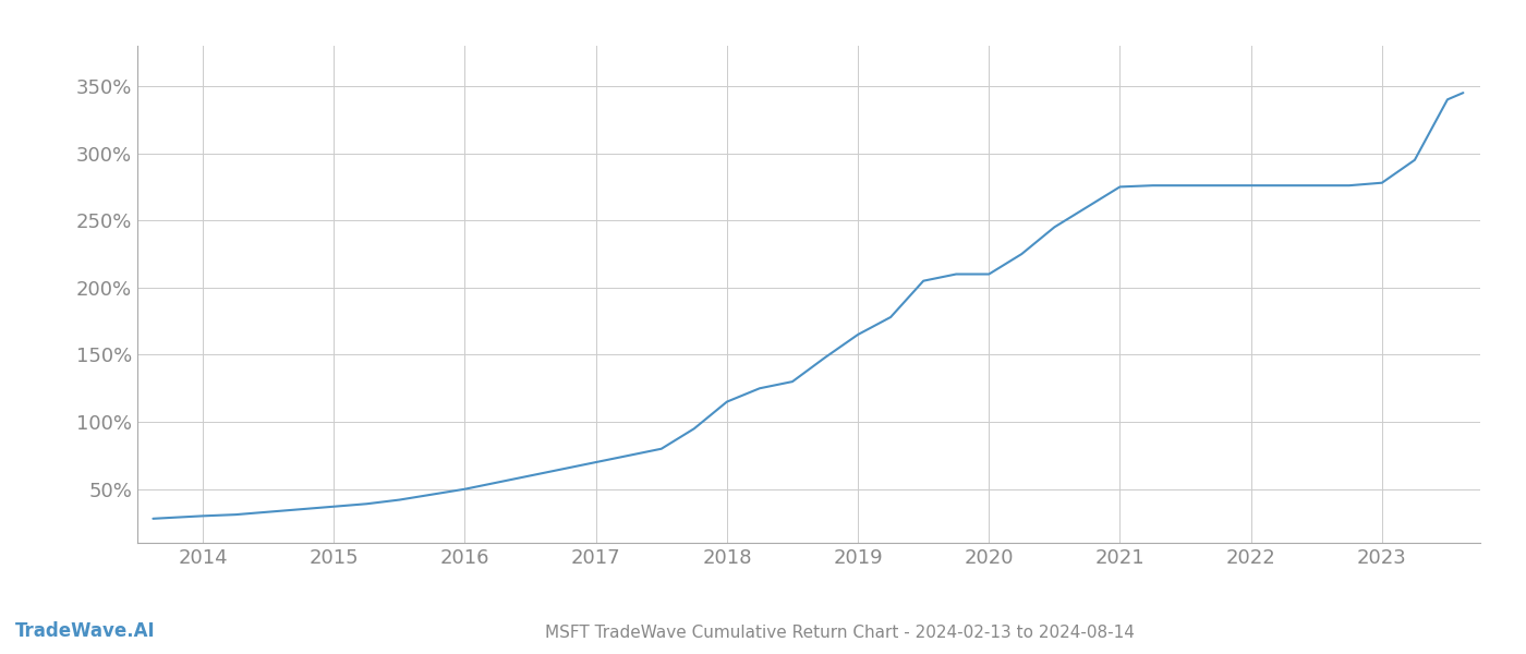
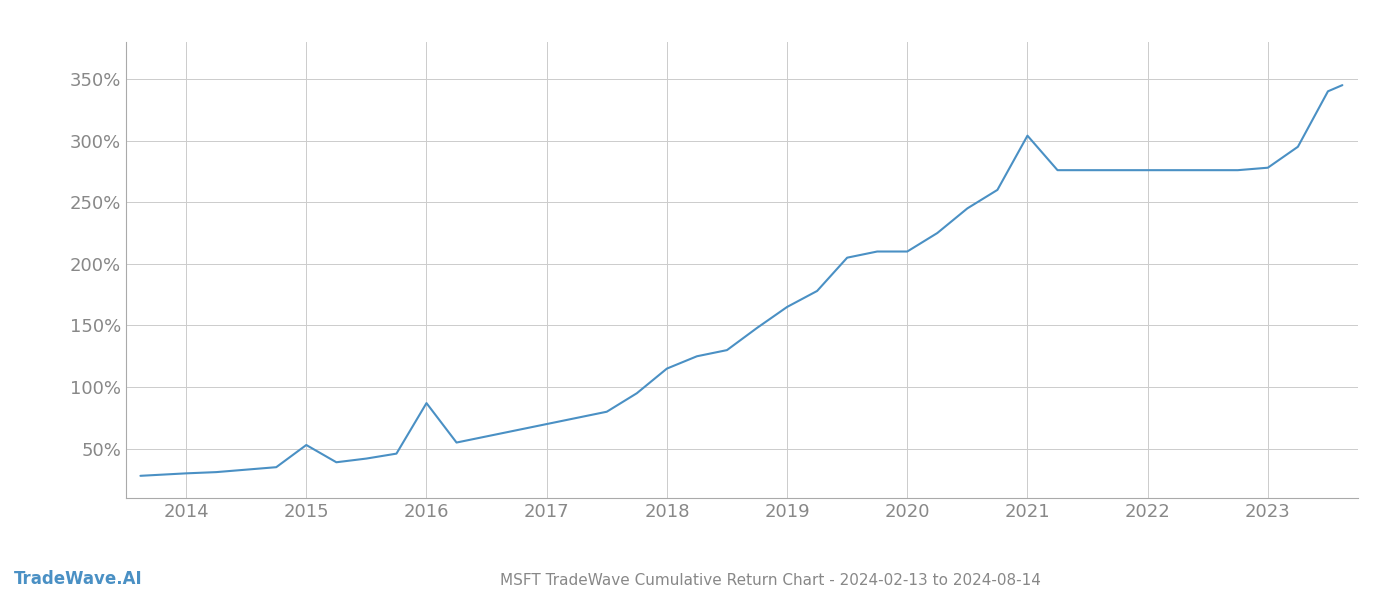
2015: 37% -> 53%
2016: 50% -> 87%
2021: 275% -> 304%
